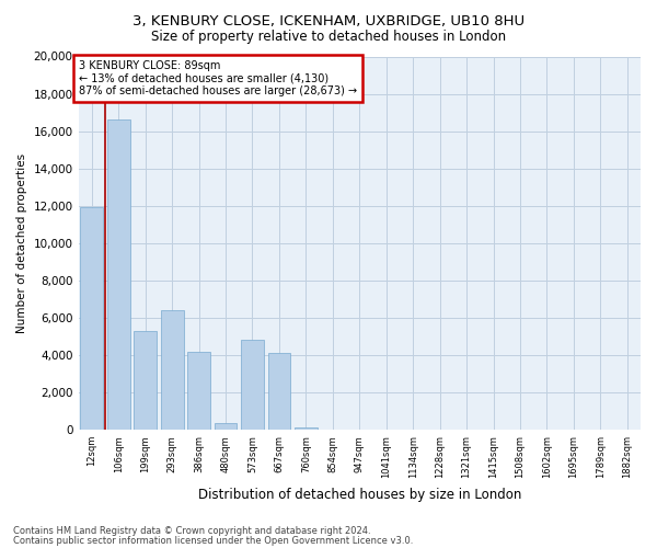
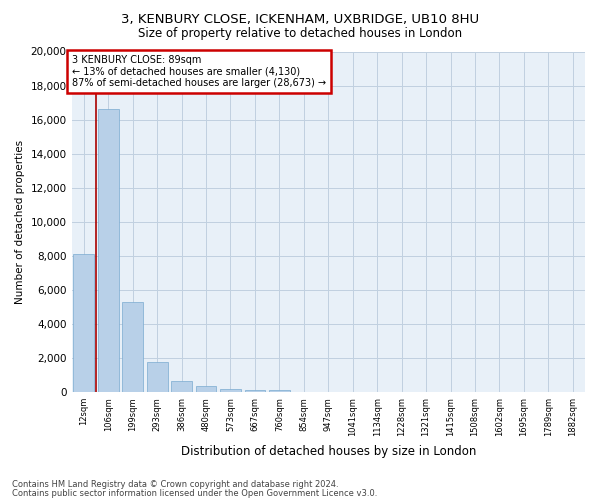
12sqm: 11,900 -> 8,100
293sqm: 6,400 -> 1,800
386sqm: 4,200 -> 600
573sqm: 4,800 -> 200
667sqm: 4,100 -> 200
